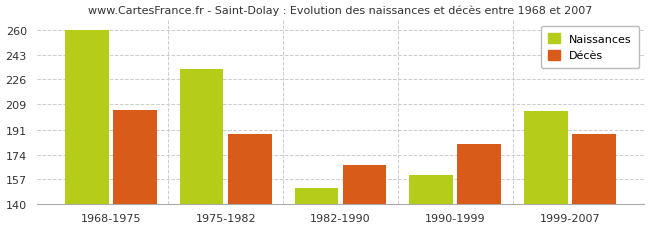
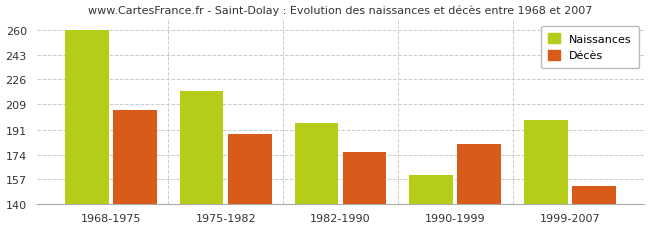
Naissances/1975-1982: 233 -> 218
Naissances/1982-1990: 151 -> 196
Décès/1982-1990: 167 -> 176
Naissances/1999-2007: 204 -> 198
Décès/1999-2007: 188 -> 152
